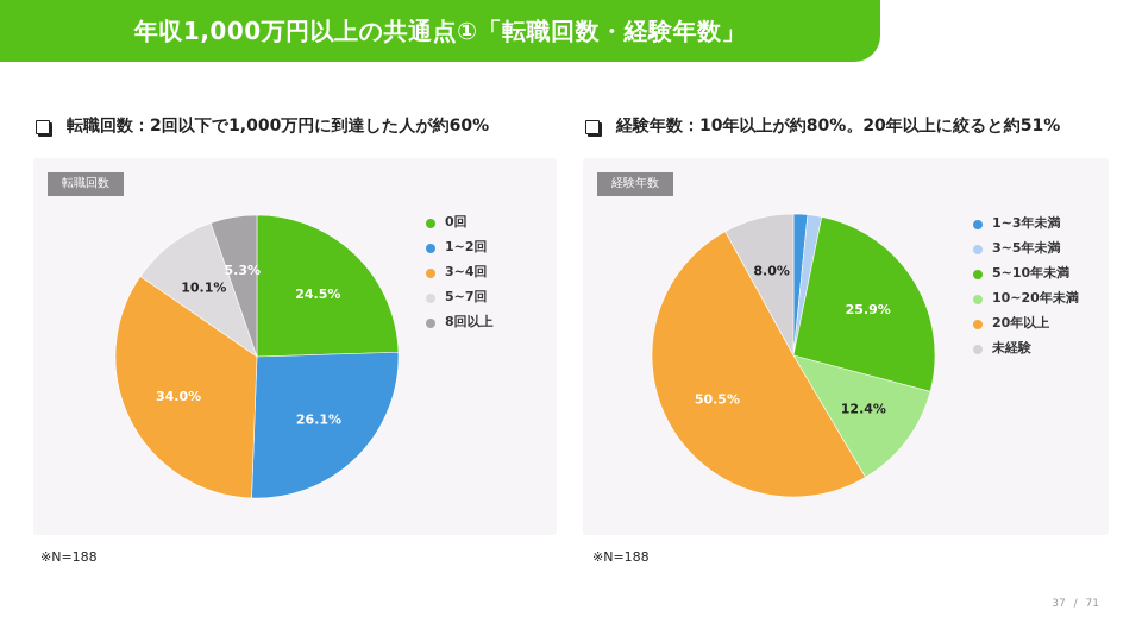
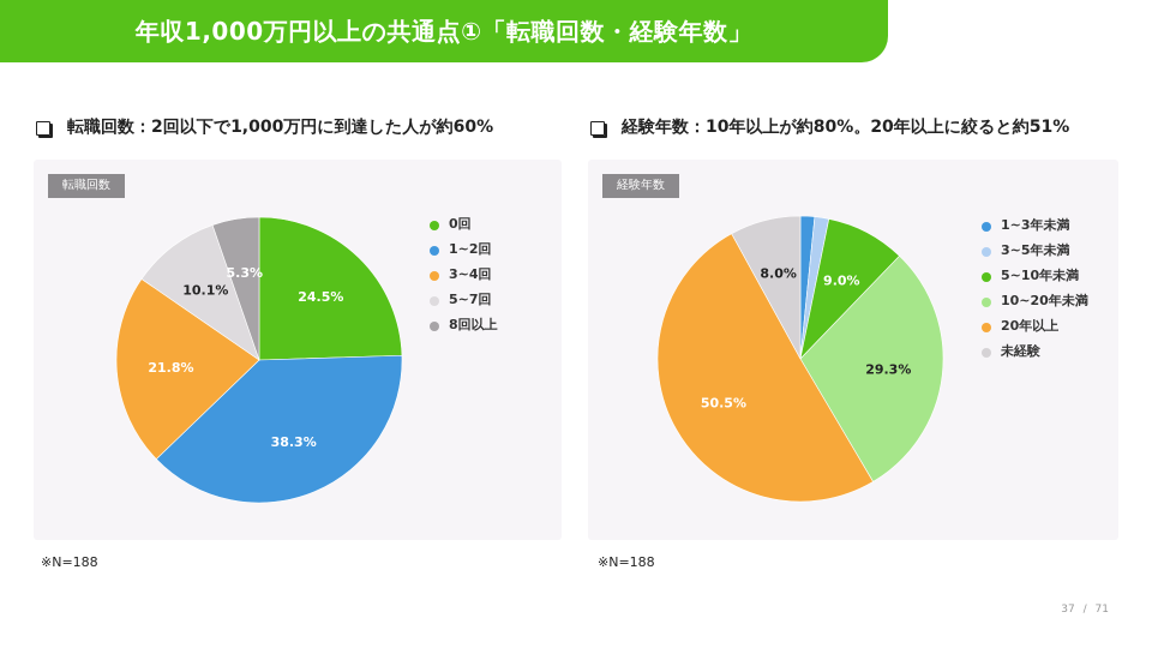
転職回数/1~2回: 26.1% -> 38.3%
転職回数/3~4回: 34.0% -> 21.8%
経験年数/5~10年未満: 25.9% -> 9.0%
経験年数/10~20年未満: 12.4% -> 29.3%
